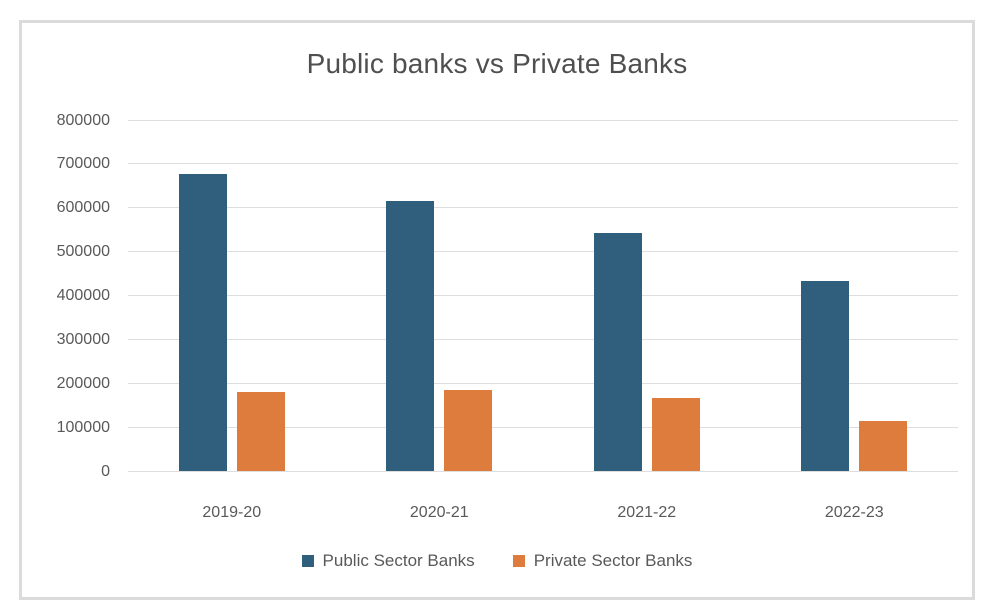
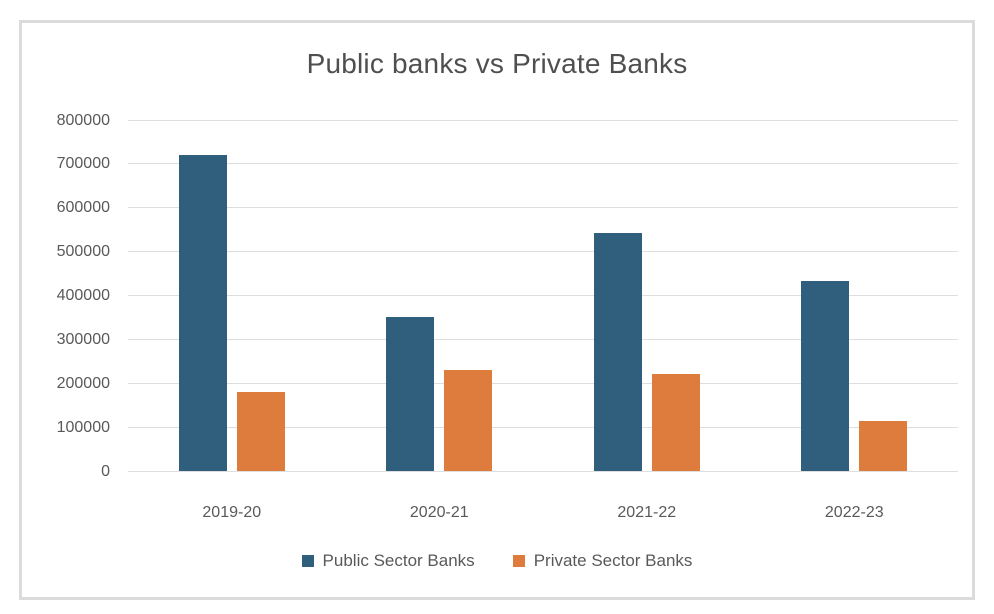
Public Sector Banks/2019-20: 680000 -> 720000
Public Sector Banks/2020-21: 620000 -> 350000
Private Sector Banks/2020-21: 180000 -> 230000
Private Sector Banks/2021-22: 170000 -> 220000
